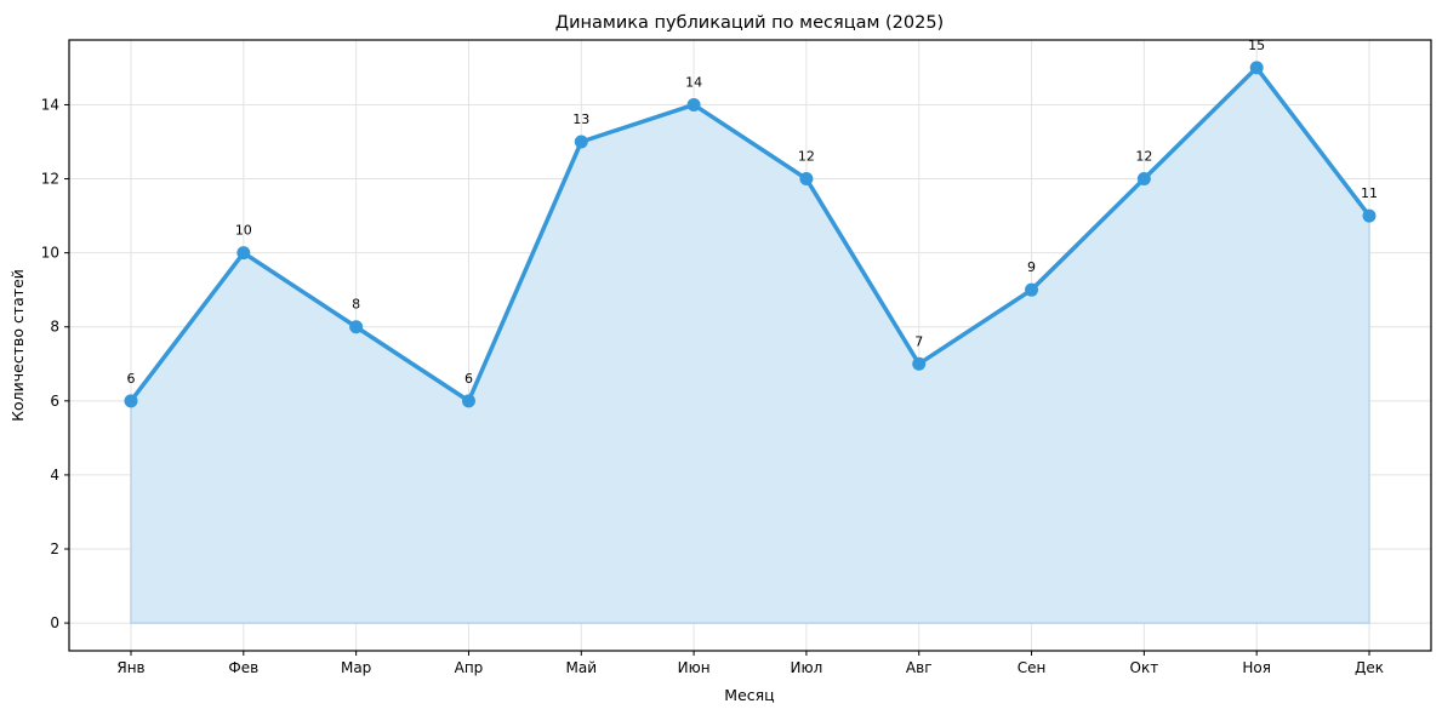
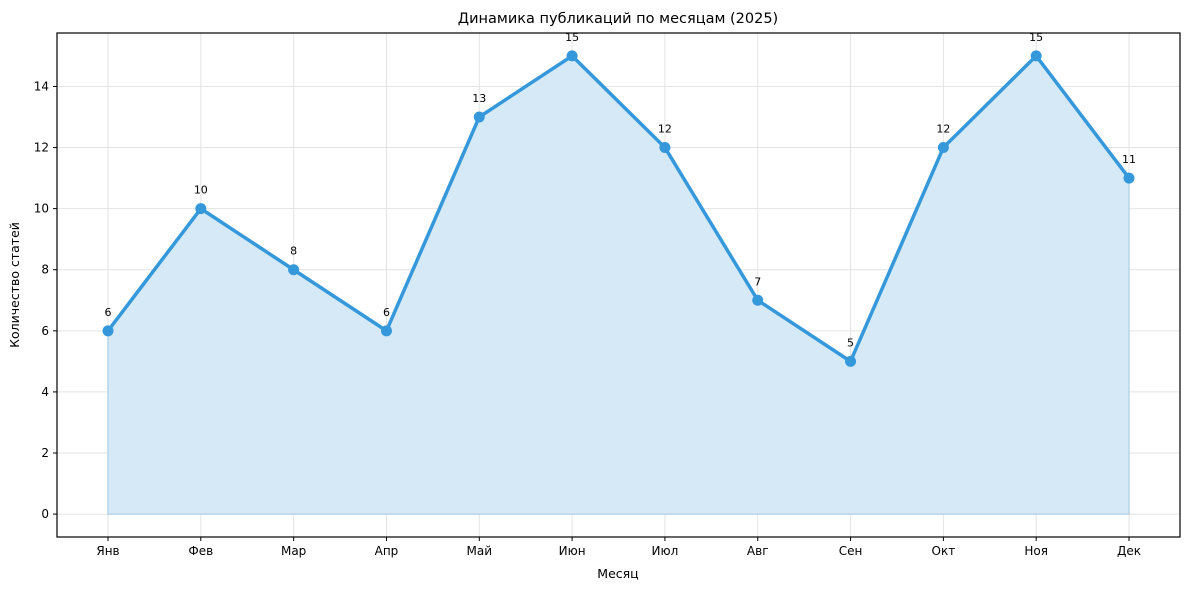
Июн: 14 -> 15
Сен: 9 -> 5
